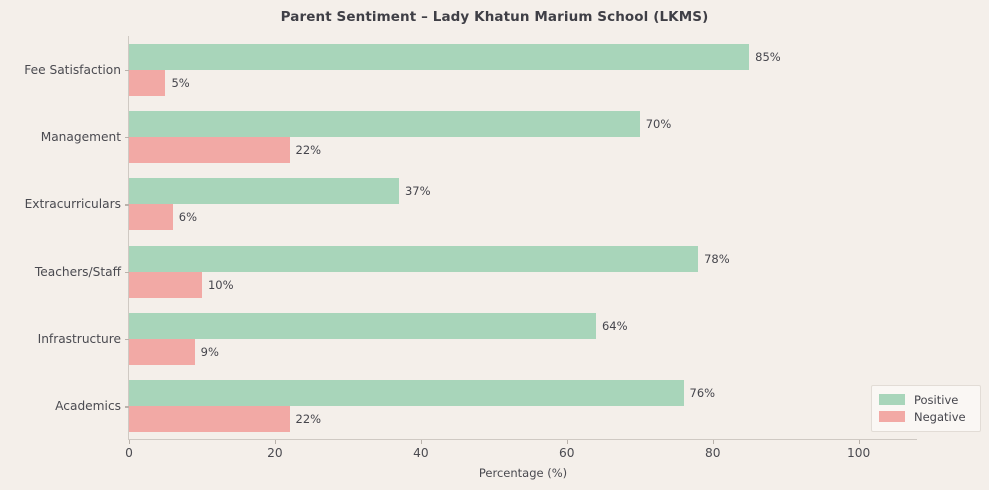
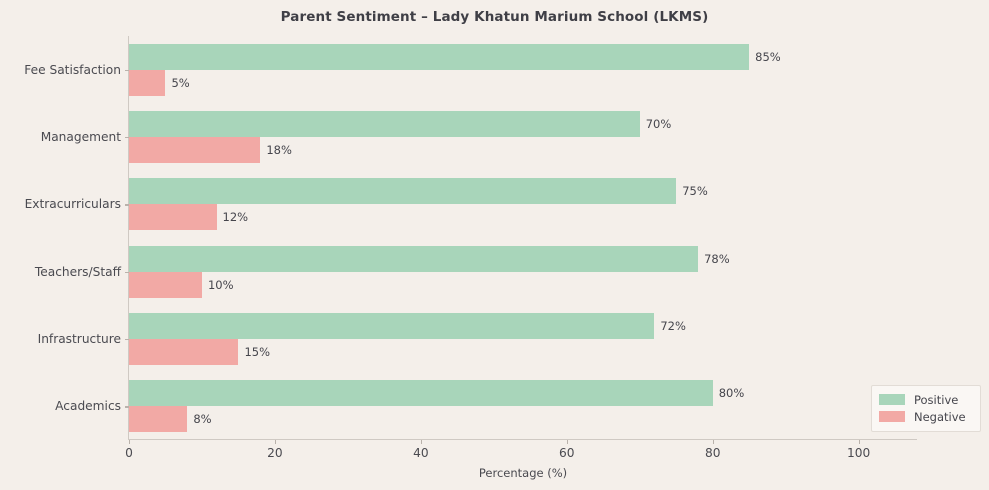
Negative/Management: 22% -> 18%
Positive/Extracurriculars: 37% -> 75%
Negative/Extracurriculars: 6% -> 12%
Positive/Infrastructure: 64% -> 72%
Negative/Infrastructure: 9% -> 15%
Positive/Academics: 76% -> 80%
Negative/Academics: 22% -> 8%
